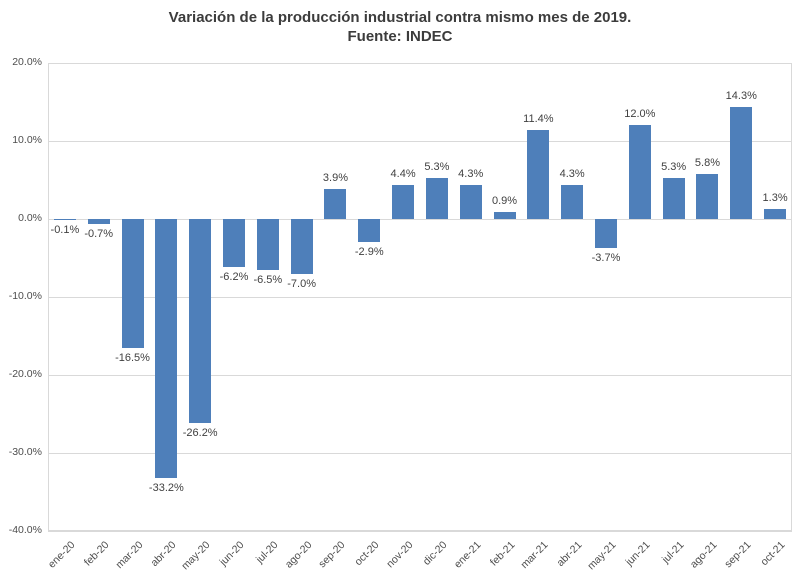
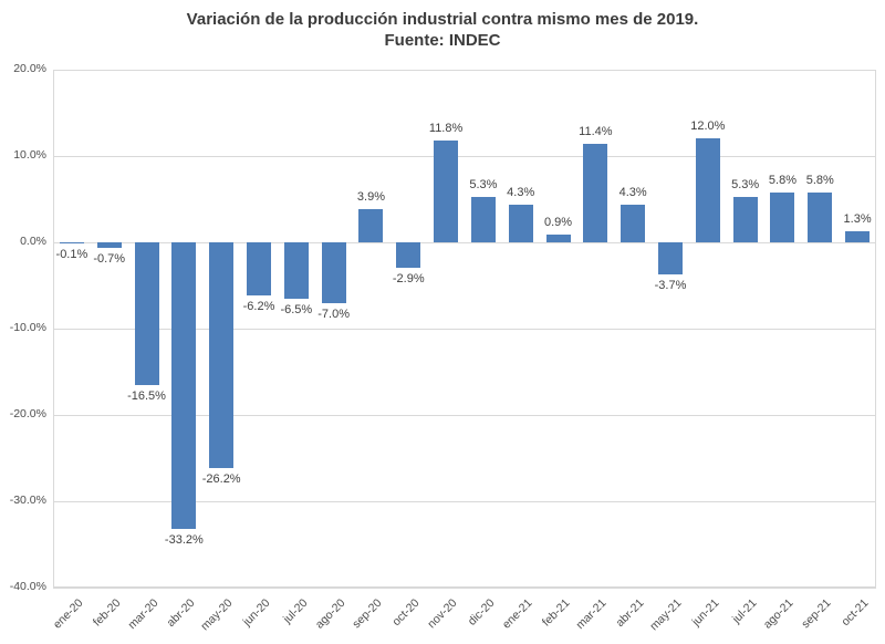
nov-20: 4.4% -> 11.8%
sep-21: 14.3% -> 5.8%
